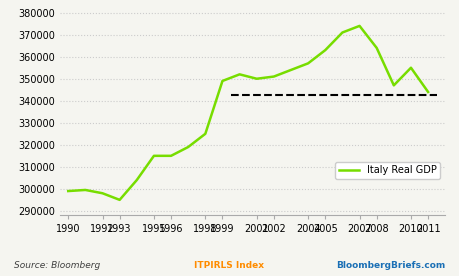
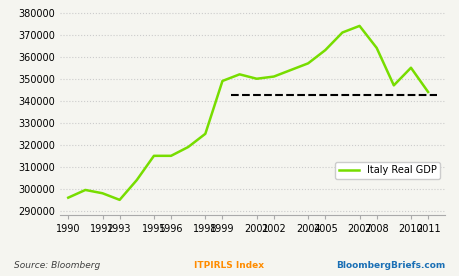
1990: 299000 -> 296000
